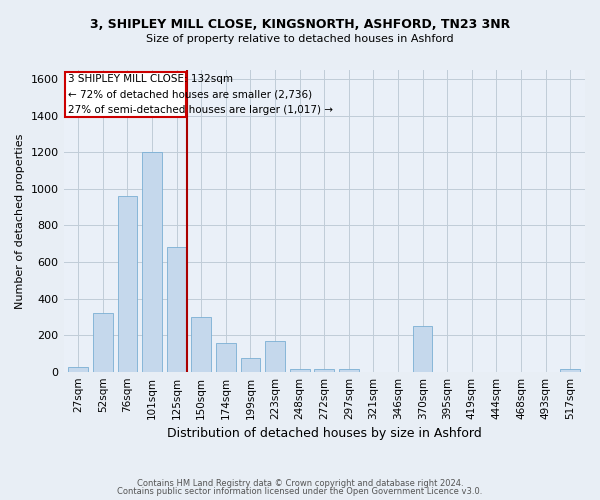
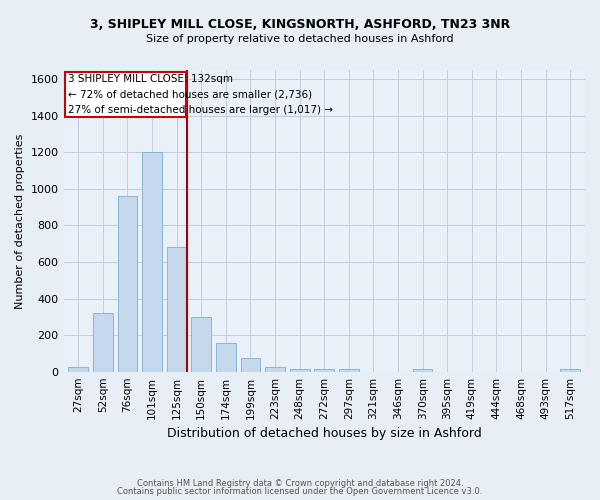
223sqm: 170 -> 20
370sqm: 250 -> 20
